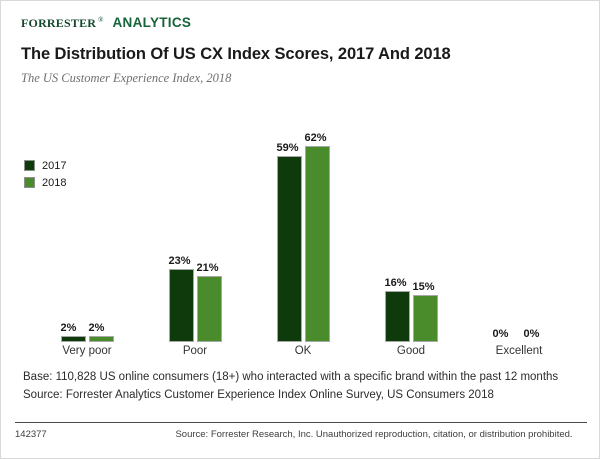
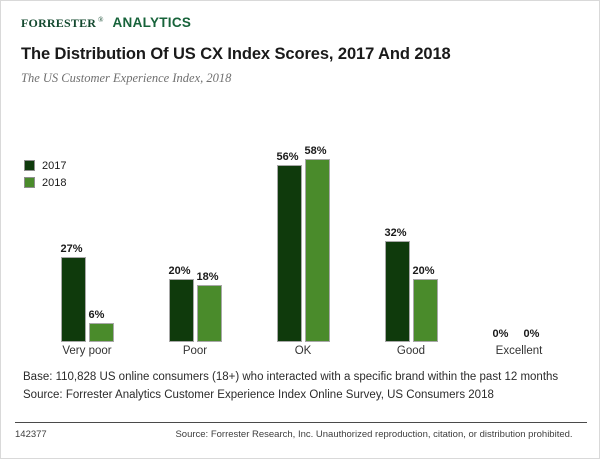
2017/Very poor: 2% -> 27%
2018/Very poor: 2% -> 6%
2017/Poor: 23% -> 20%
2018/Poor: 21% -> 18%
2017/OK: 59% -> 56%
2018/OK: 62% -> 58%
2017/Good: 16% -> 32%
2018/Good: 15% -> 20%
